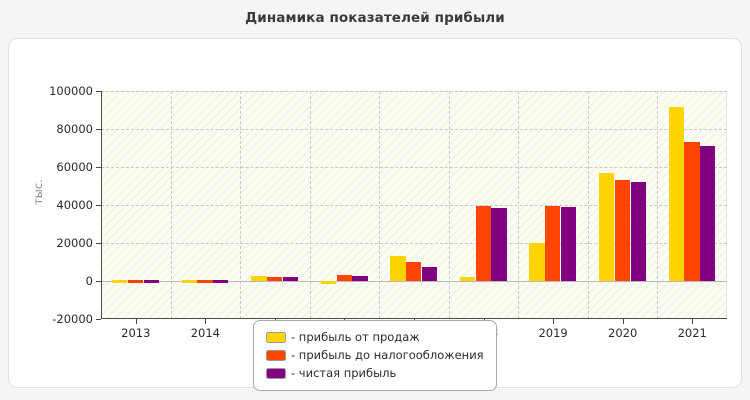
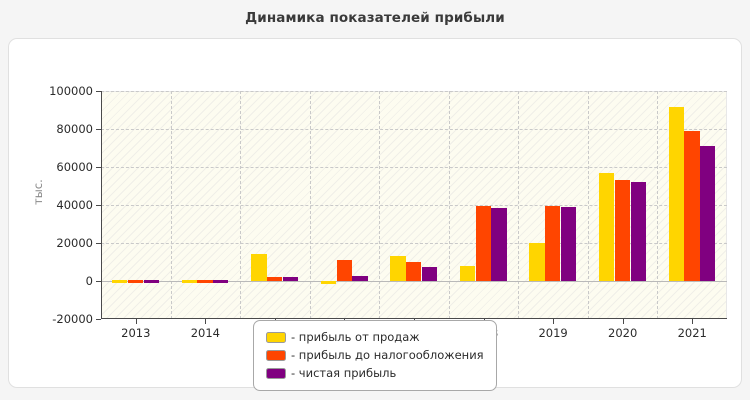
- прибыль от продаж/2015: 3000 -> 14000
- прибыль до налогообложения/2016: 3000 -> 11000
- прибыль от продаж/2018: 2000 -> 8000
- прибыль до налогообложения/2021: 73000 -> 79000
